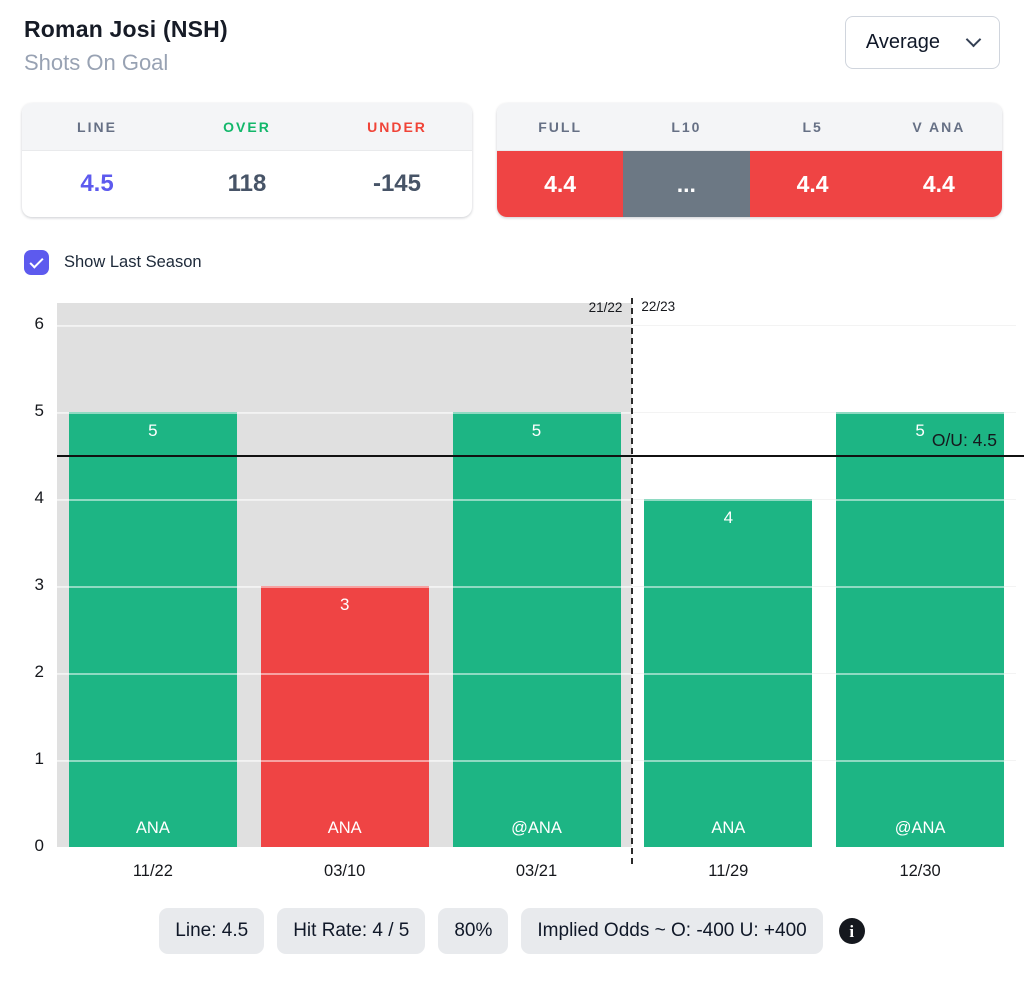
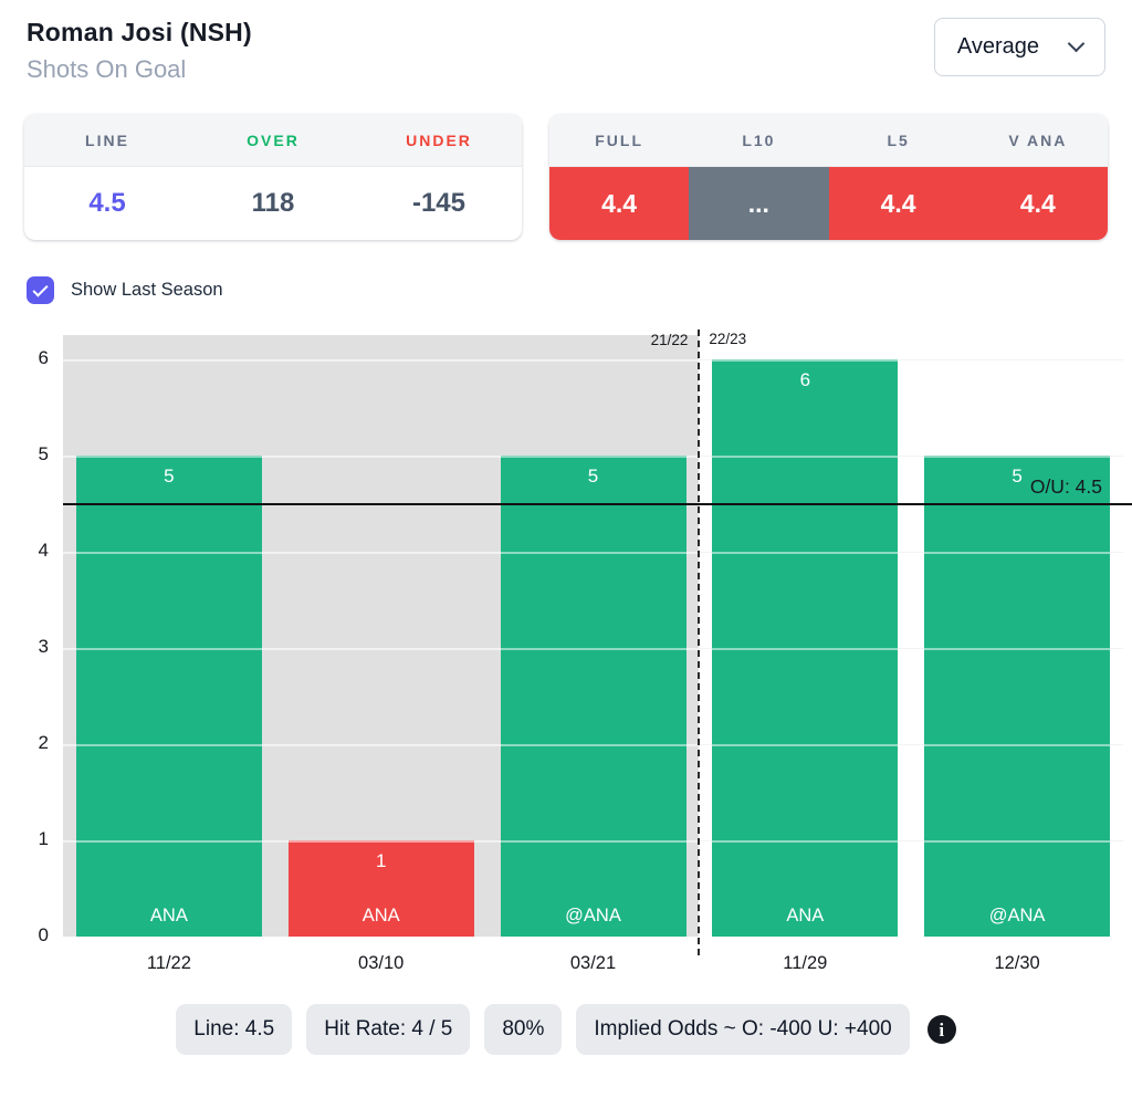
03/10: 3 -> 1
11/29: 4 -> 6
